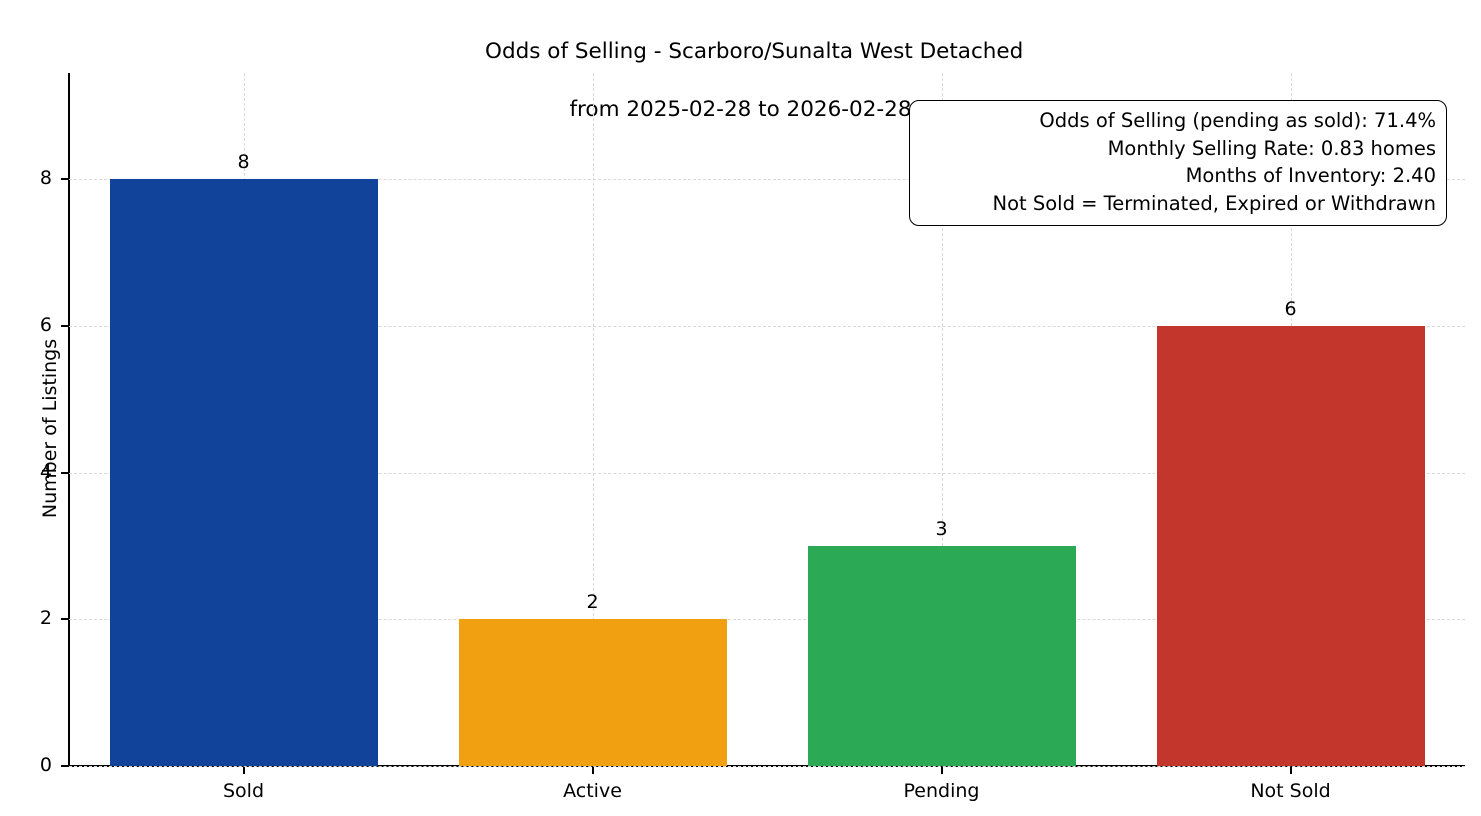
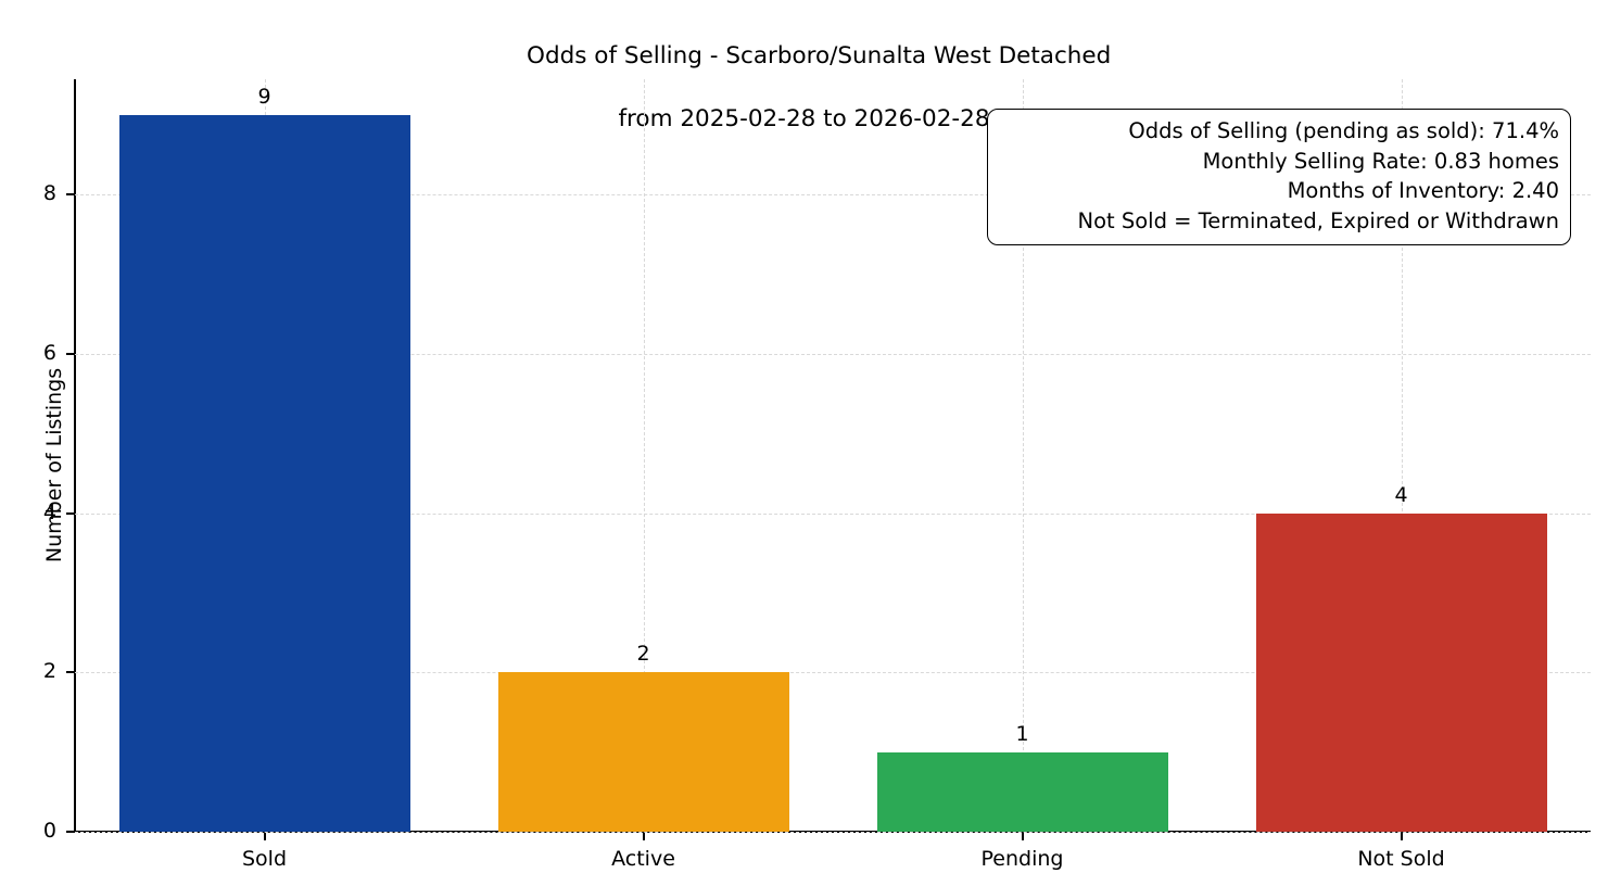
Sold: 8 -> 9
Pending: 3 -> 1
Not Sold: 6 -> 4
